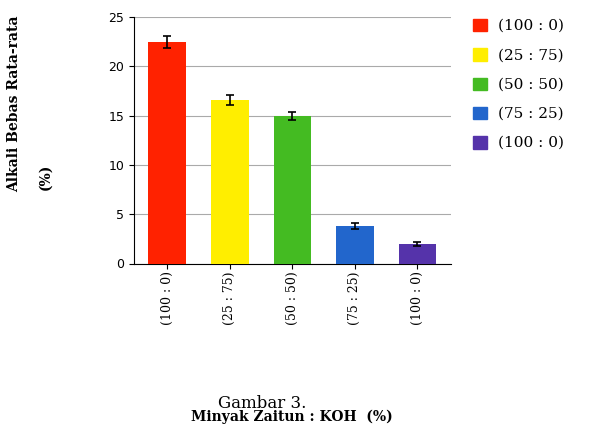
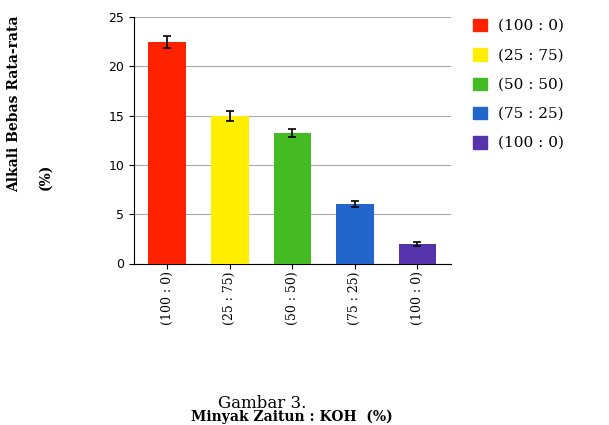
(25 : 75): 16.6 -> 15.0
(50 : 50): 15.0 -> 13.2
(75 : 25): 3.8 -> 6.0
